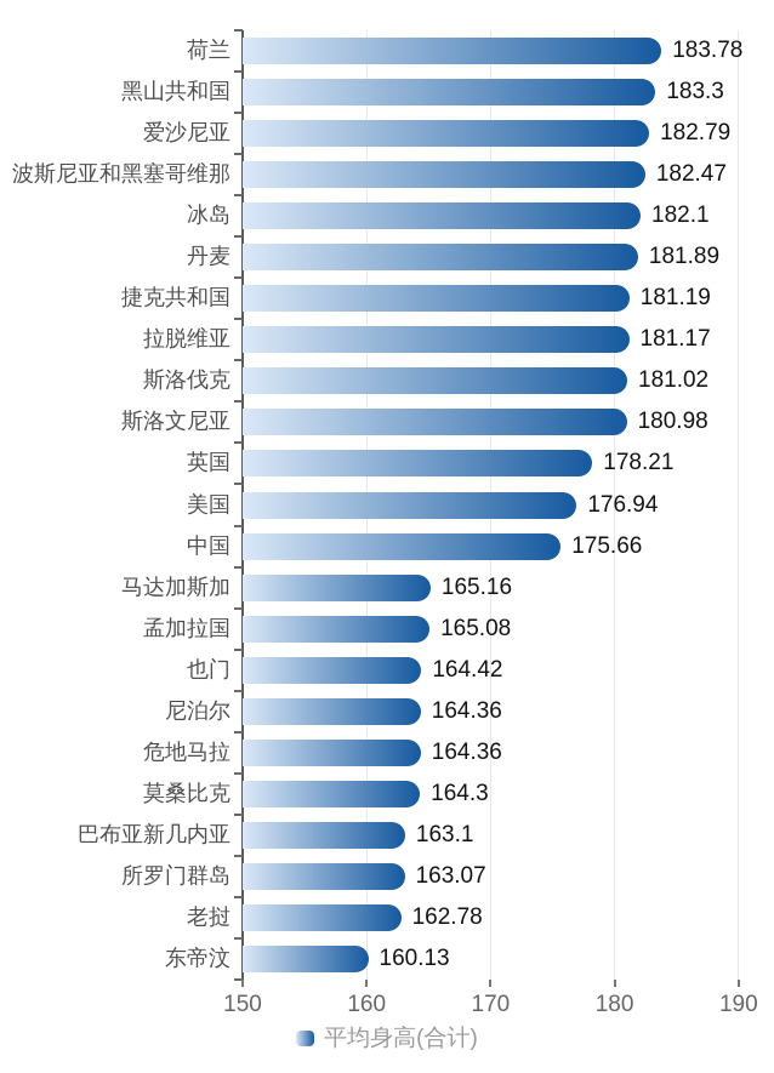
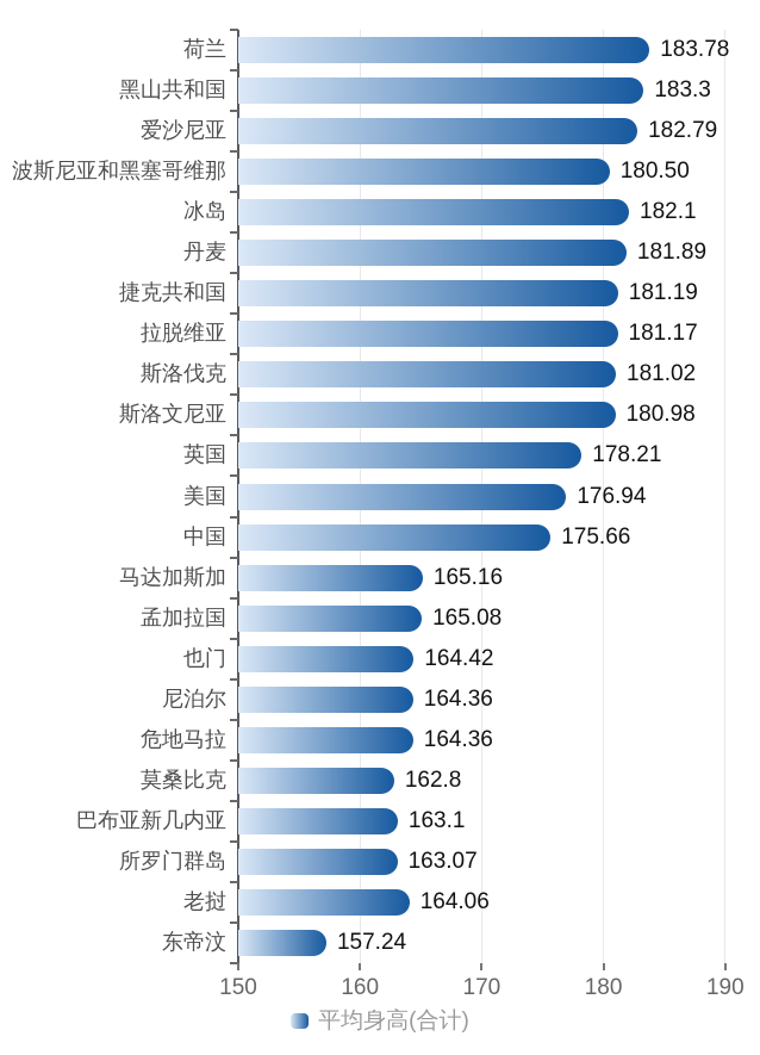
波斯尼亚和黑塞哥维那: 182.47 -> 180.50
莫桑比克: 164.3 -> 162.8
老挝: 162.78 -> 164.06
东帝汶: 160.13 -> 157.24
